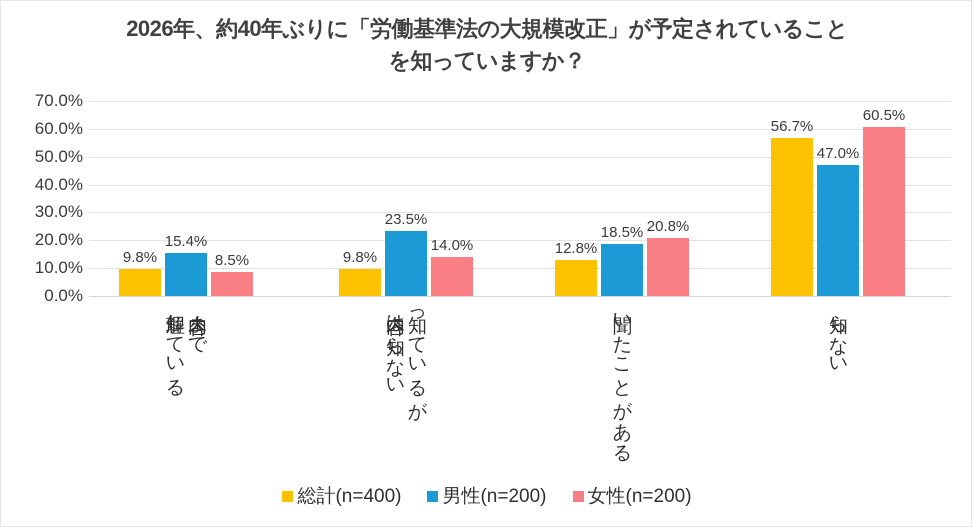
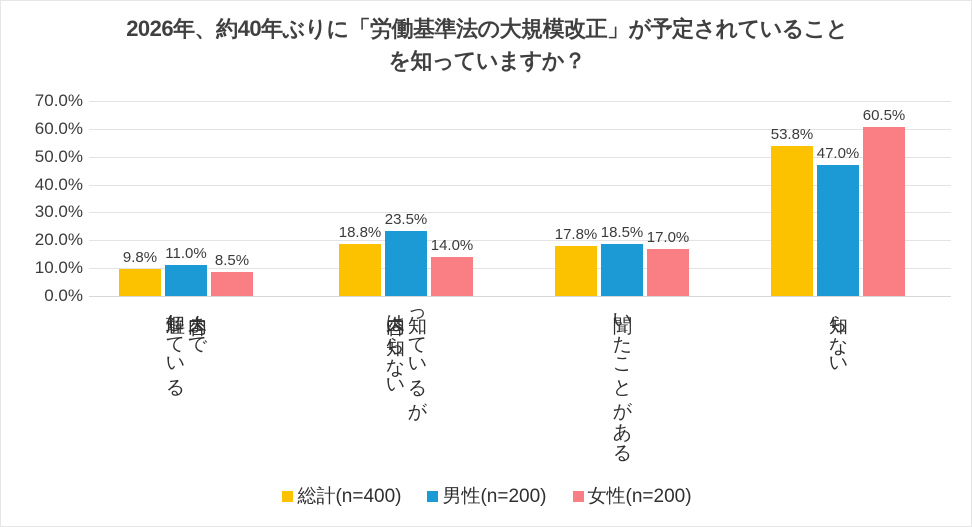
男性(n=200)/内容まで理解している: 15.4% -> 11.0%
総計(n=400)/知っているが内容は知らない: 9.8% -> 18.8%
総計(n=400)/聞いたことがある: 12.8% -> 17.8%
女性(n=200)/聞いたことがある: 20.8% -> 17.0%
総計(n=400)/知らない: 56.7% -> 53.8%
